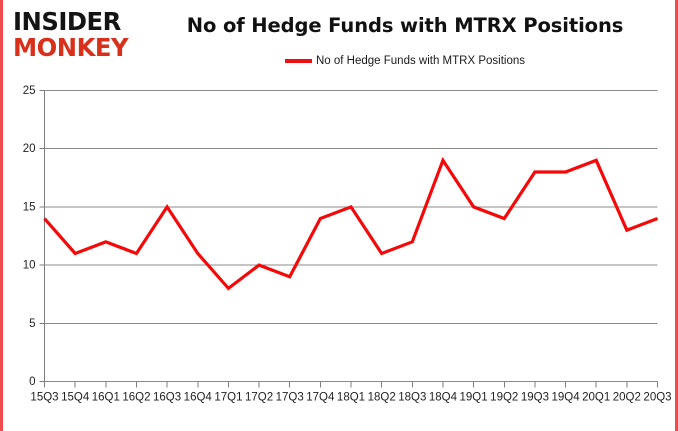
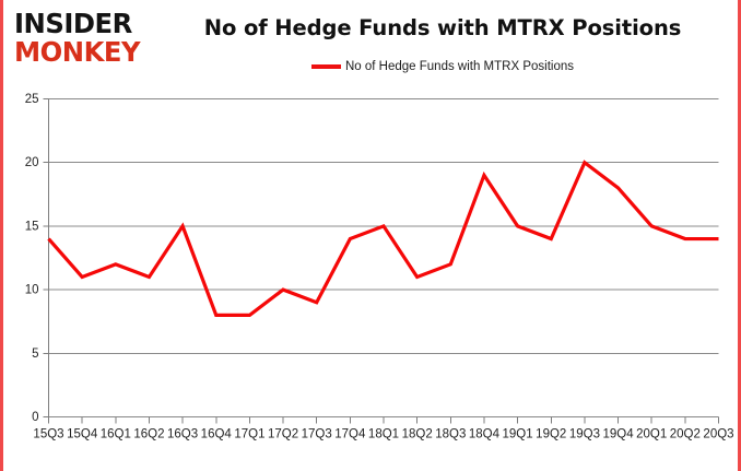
16Q4: 11 -> 8
19Q3: 18 -> 20
20Q1: 19 -> 15
20Q2: 13 -> 14
